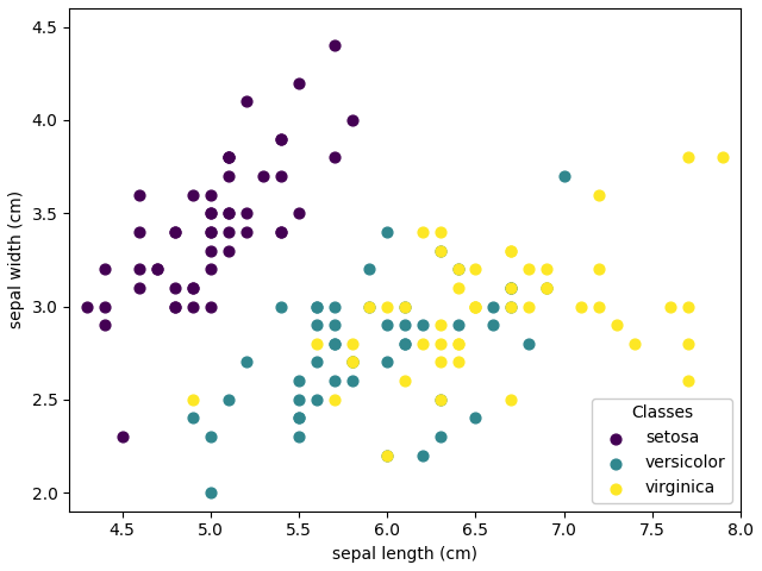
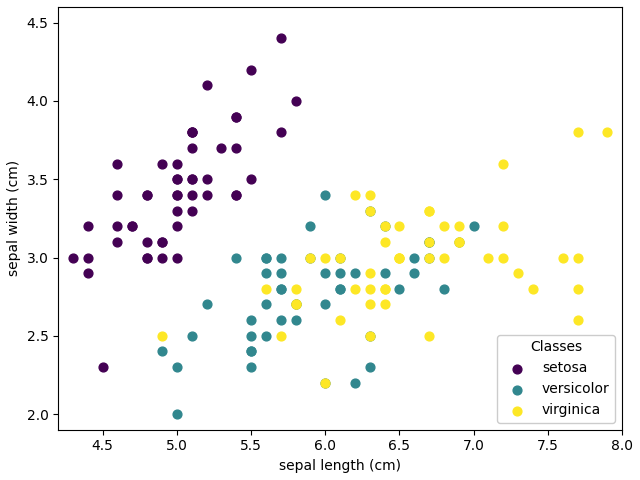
versicolor/6.5: 2.4 -> 2.8
versicolor/7.0: 3.7 -> 3.2
